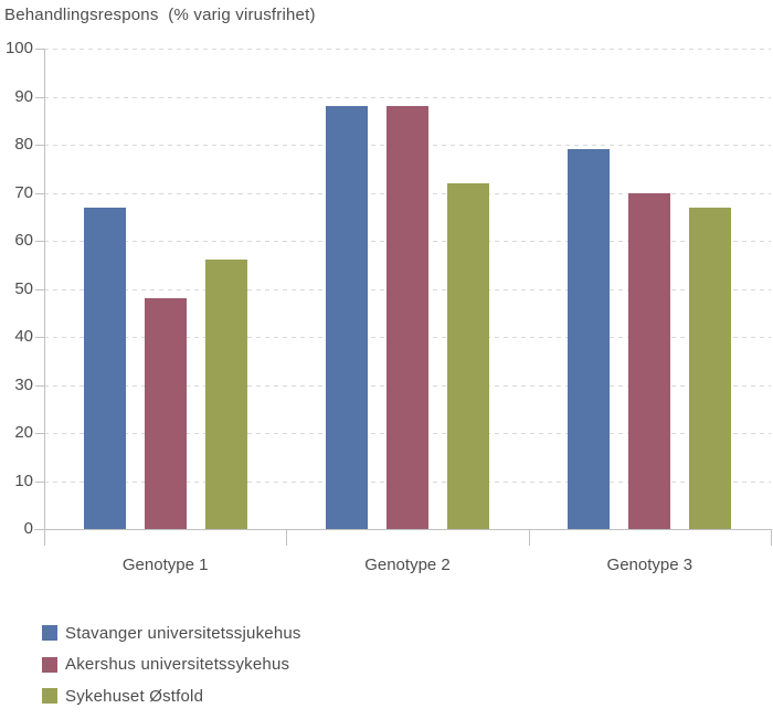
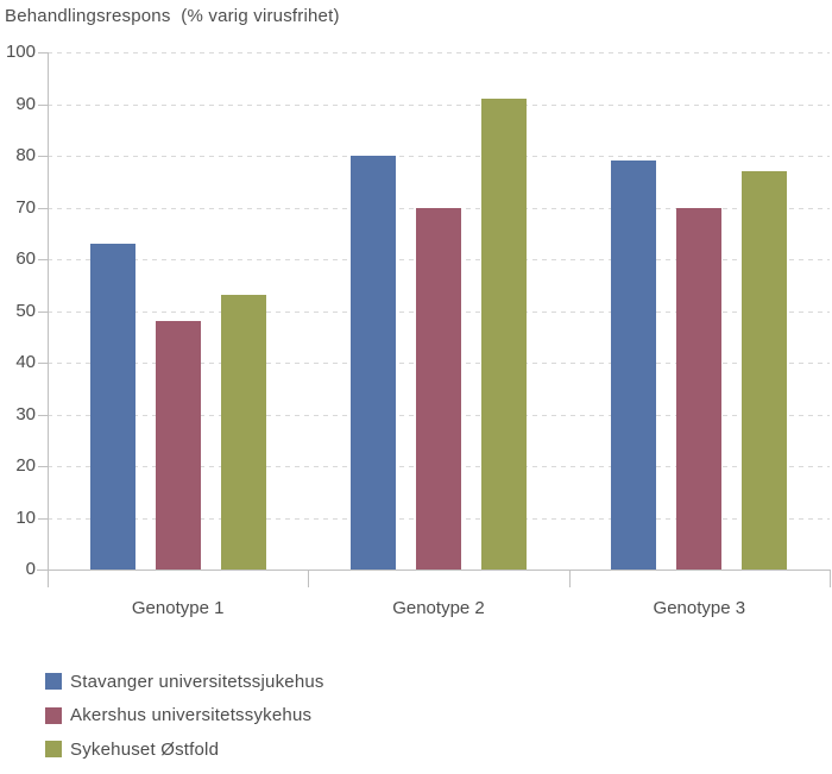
Stavanger universitetssjukehus/Genotype 1: 67 -> 63
Sykehuset Østfold/Genotype 1: 56 -> 53
Stavanger universitetssjukehus/Genotype 2: 88 -> 80
Akershus universitetssykehus/Genotype 2: 88 -> 70
Sykehuset Østfold/Genotype 2: 72 -> 91
Sykehuset Østfold/Genotype 3: 67 -> 77
